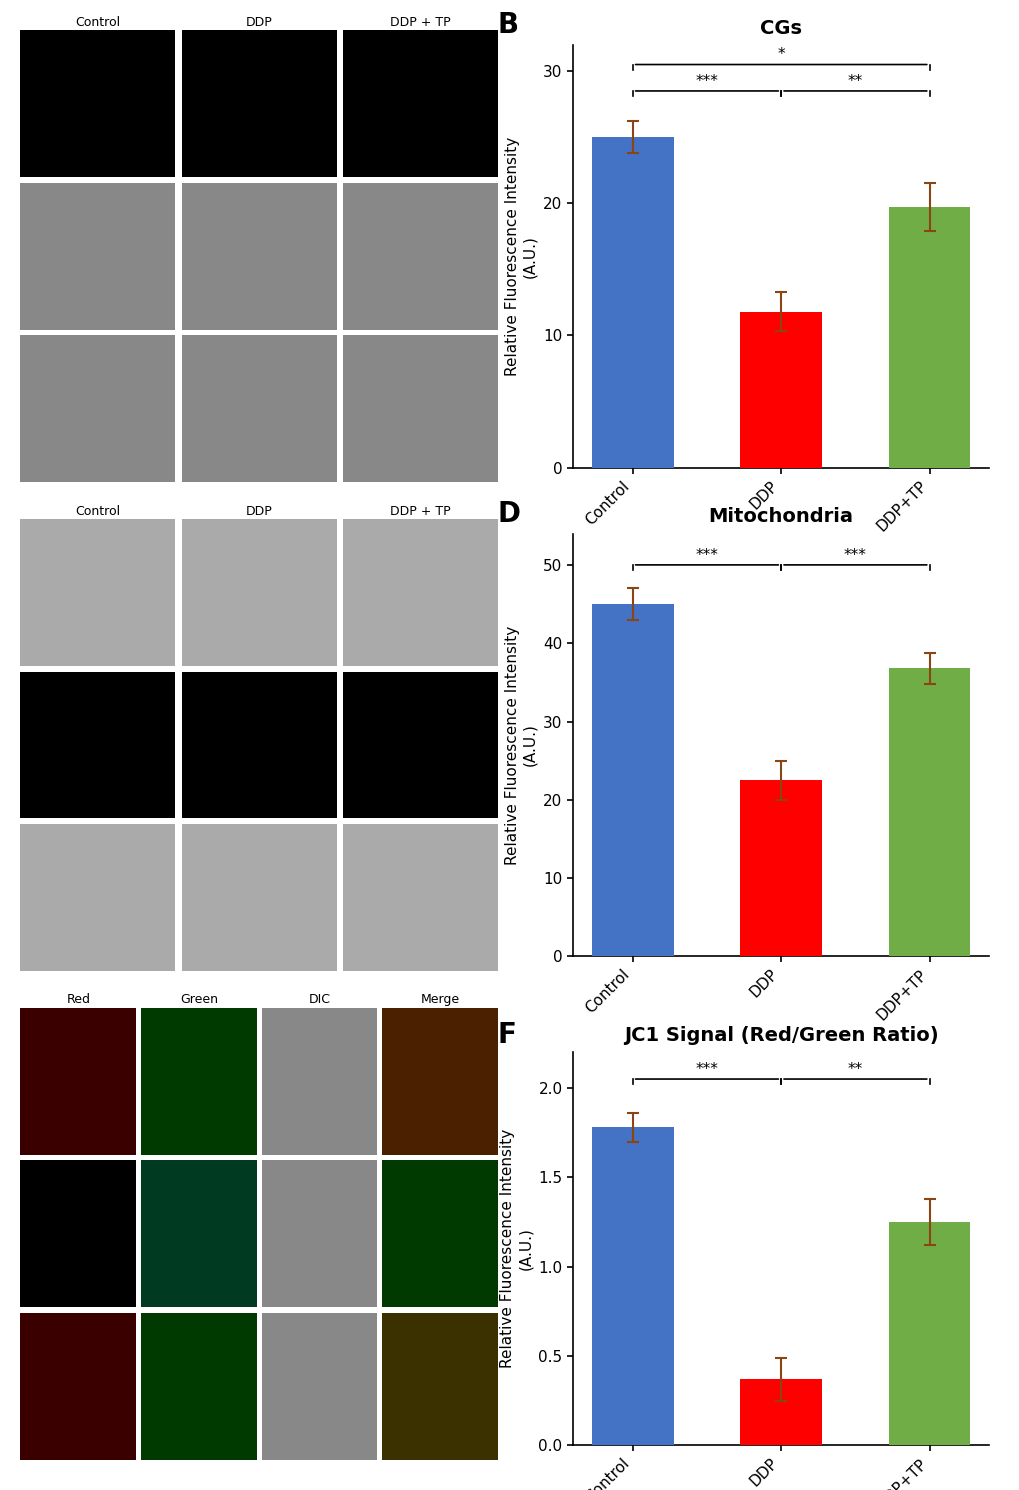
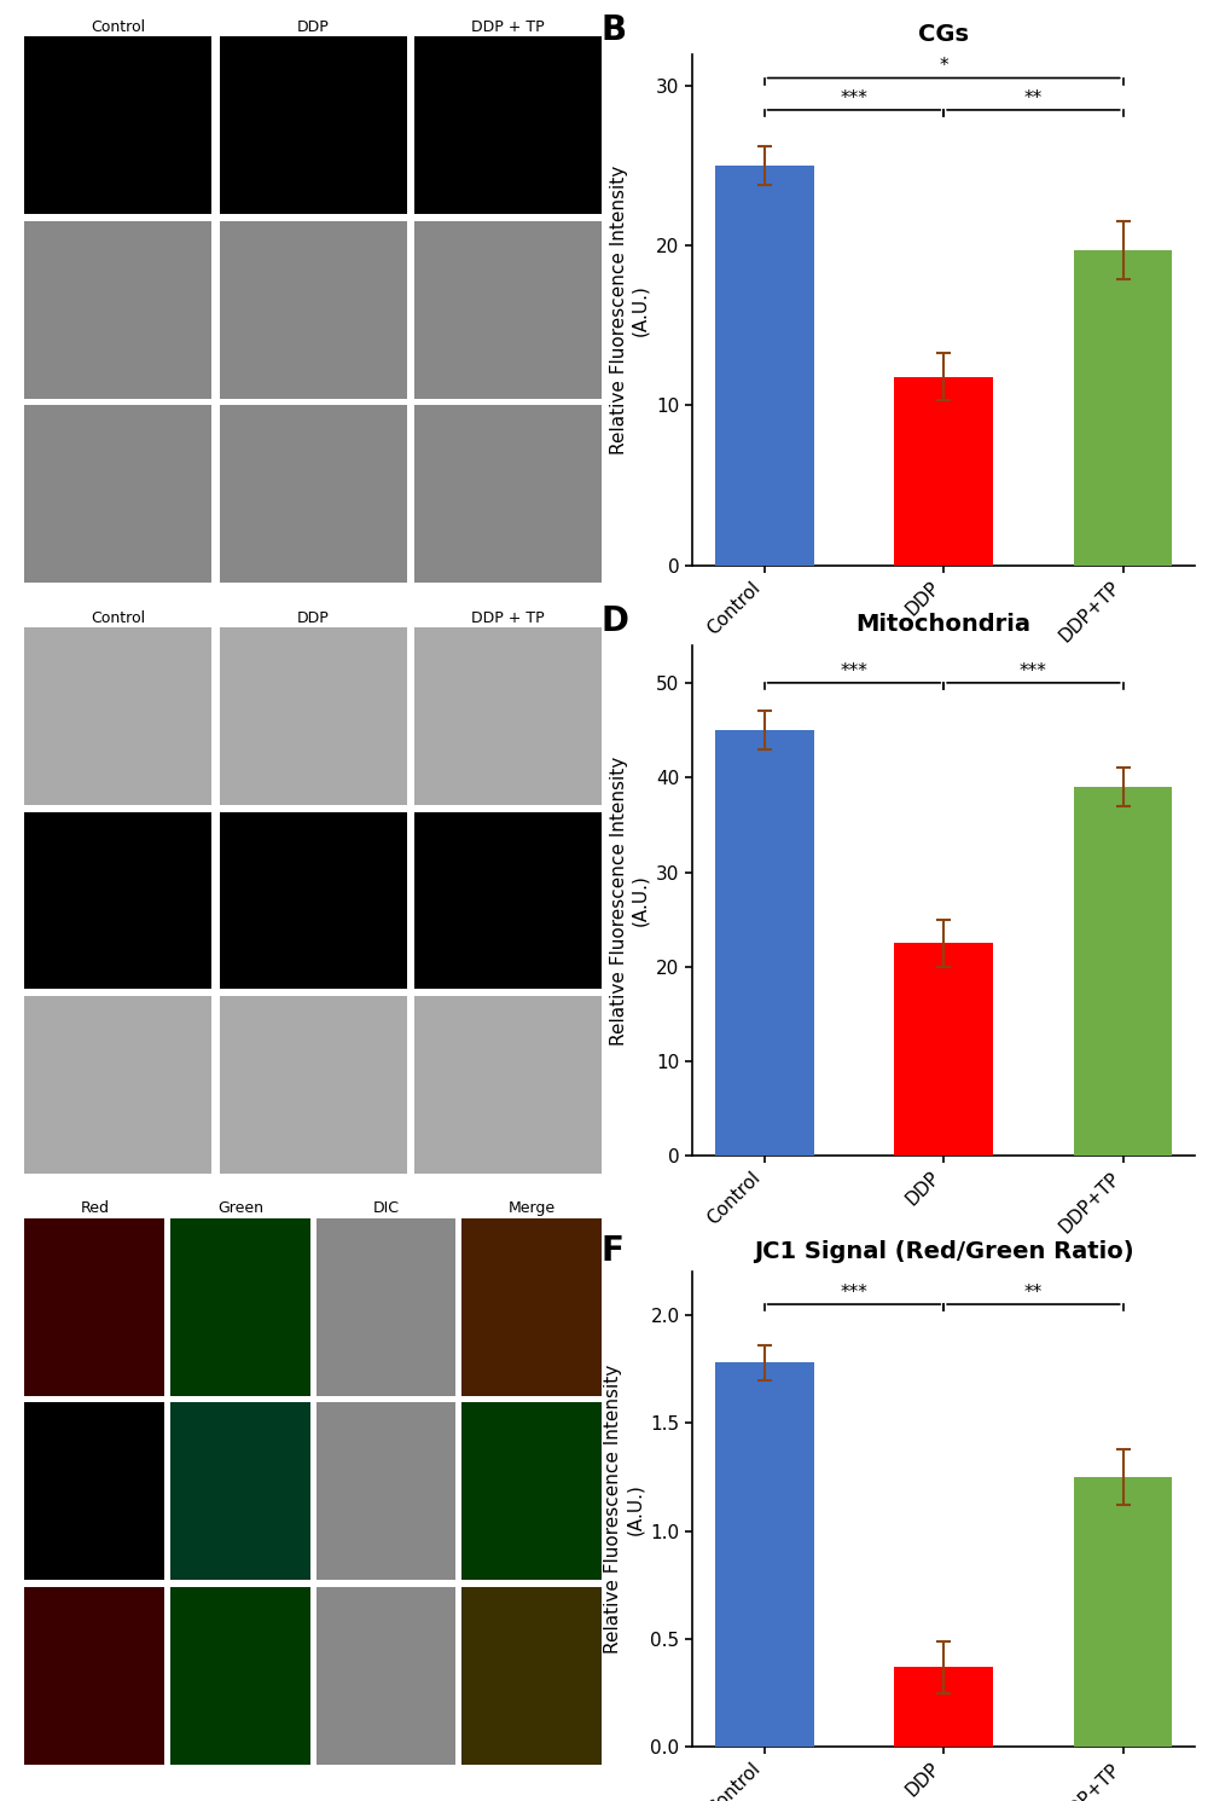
Mitochondria/DDP+TP: 36.8 -> 39.0
